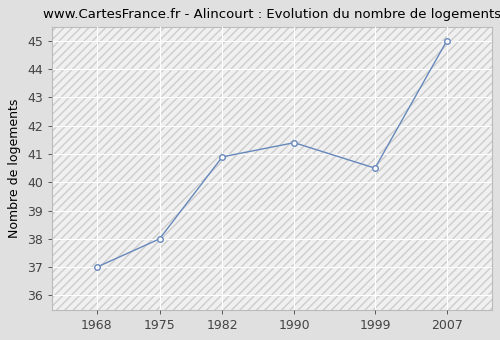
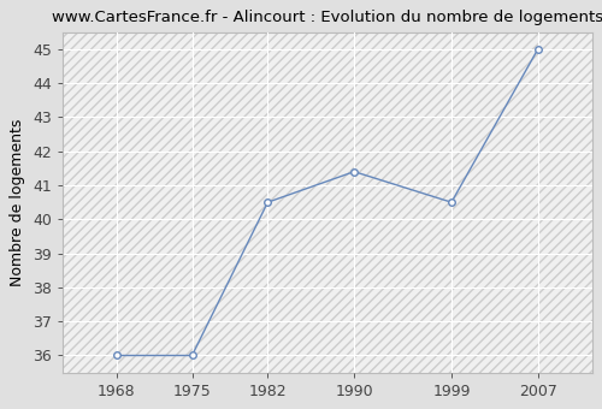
1968: 37.0 -> 36.0
1975: 38.0 -> 36.0
1982: 40.9 -> 40.5
